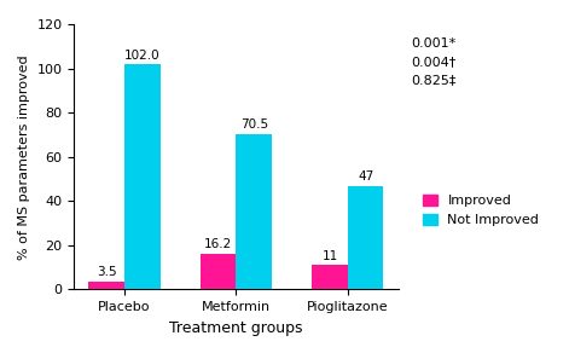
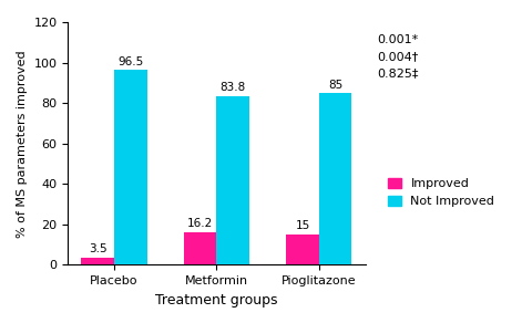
Not Improved/Placebo: 102.0 -> 96.5
Not Improved/Metformin: 70.5 -> 83.8
Improved/Pioglitazone: 11 -> 15
Not Improved/Pioglitazone: 47 -> 85
